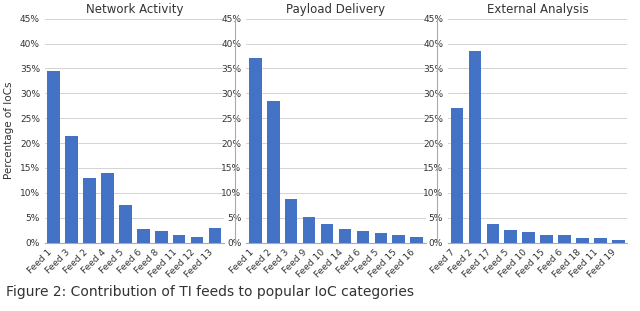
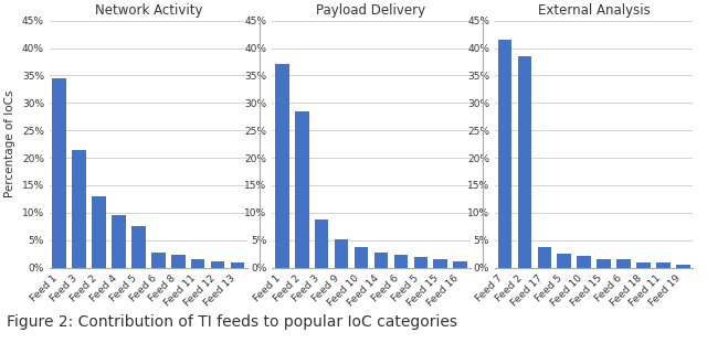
Network Activity/Feed 4: 14.0% -> 9.5%
Network Activity/Feed 13: 3.0% -> 0.9%
External Analysis/Feed 7: 27.0% -> 41.5%
